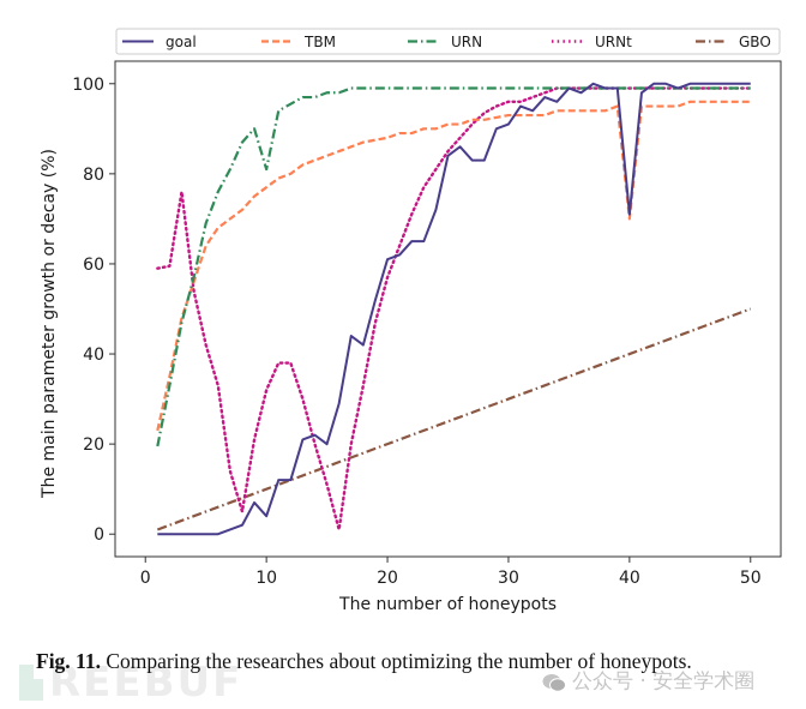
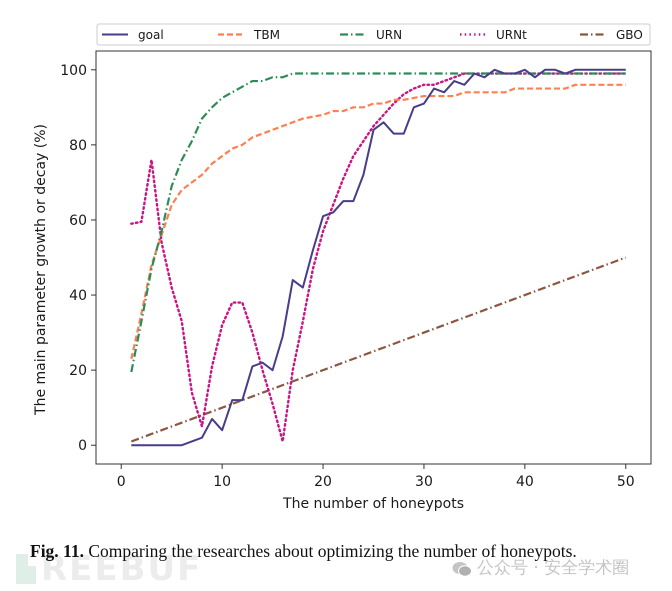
URN/10: 81 -> 92
goal/40: 71 -> 100
TBM/40: 70 -> 95
